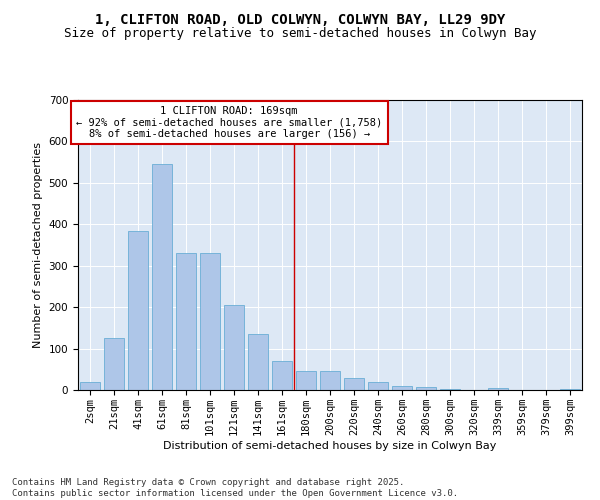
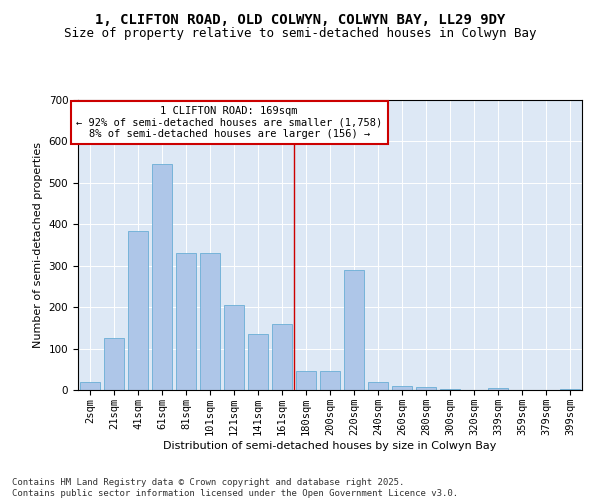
161sqm: 70 -> 160
220sqm: 30 -> 290
